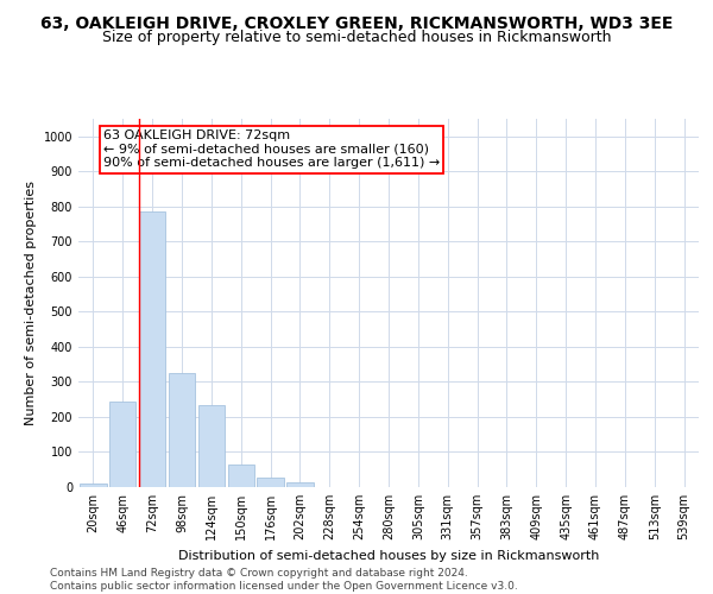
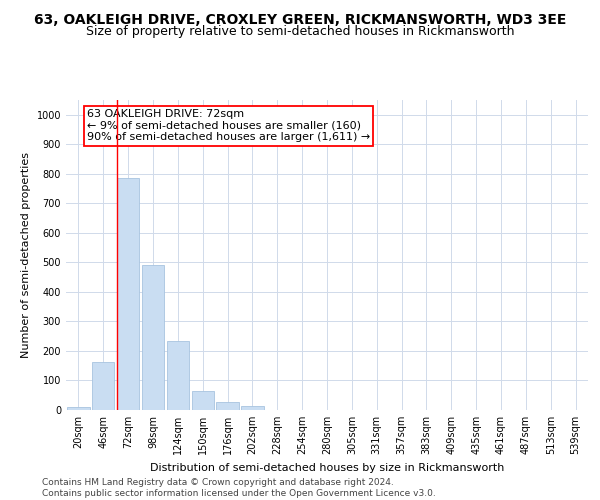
46sqm: 245 -> 163
98sqm: 325 -> 490
